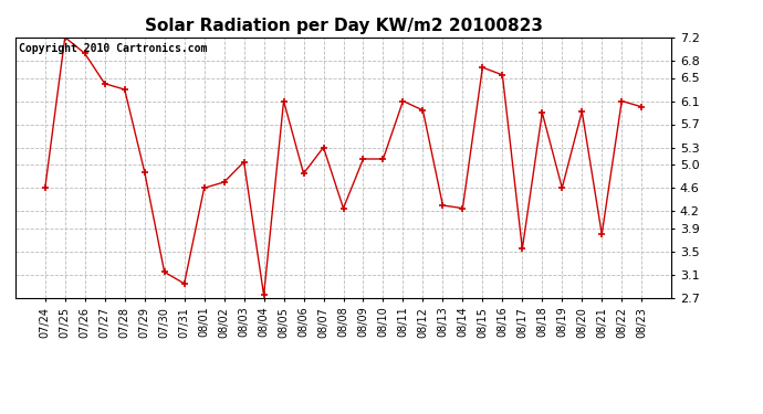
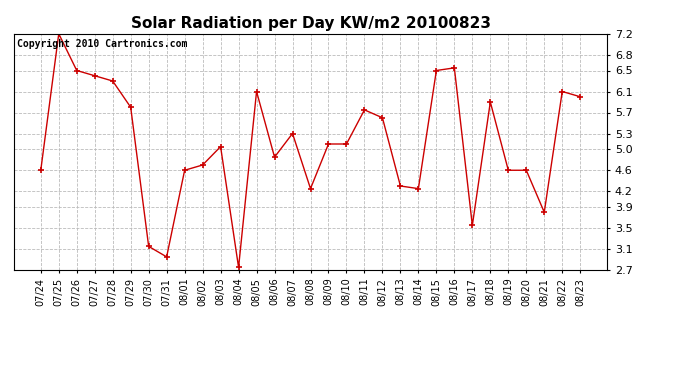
07/26: 6.92 -> 6.50
07/29: 4.88 -> 5.80
08/11: 6.10 -> 5.75
08/12: 5.94 -> 5.60
08/15: 6.68 -> 6.50
08/20: 5.92 -> 4.60
